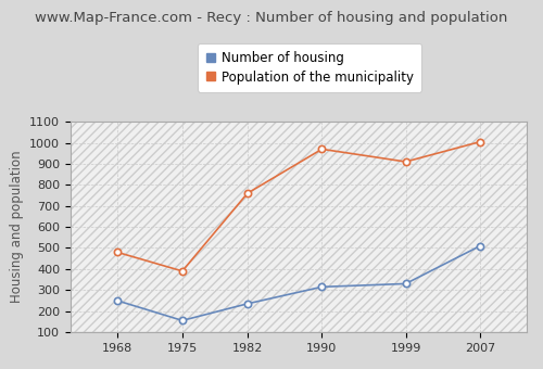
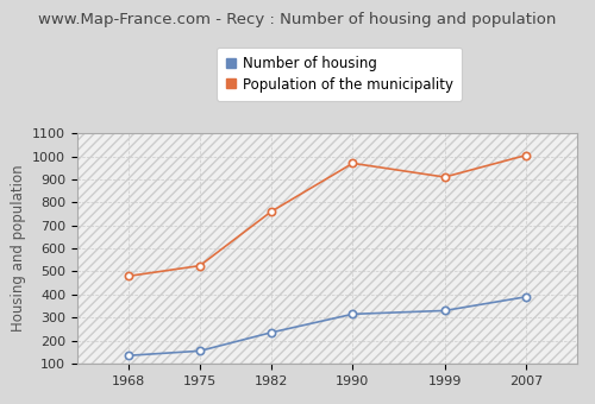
Number of housing/1968: 250 -> 140
Population of the municipality/1975: 390 -> 520
Number of housing/2007: 510 -> 390
